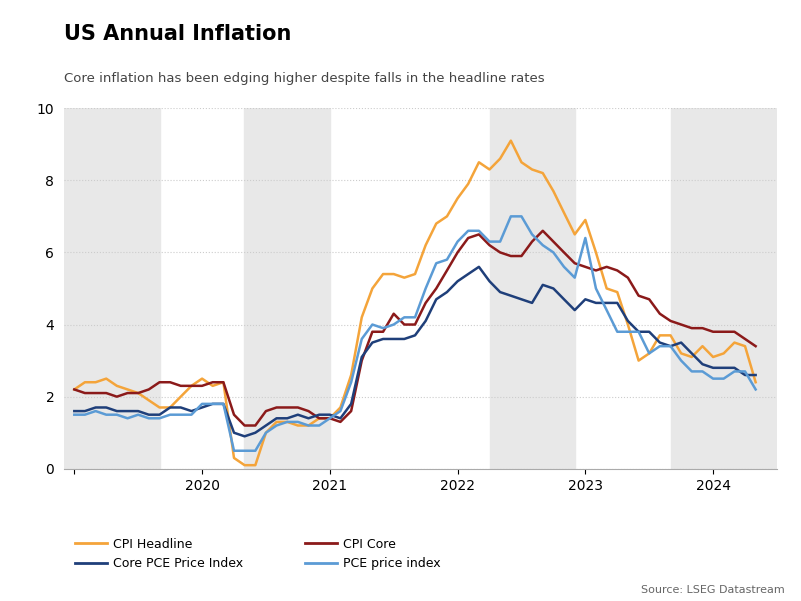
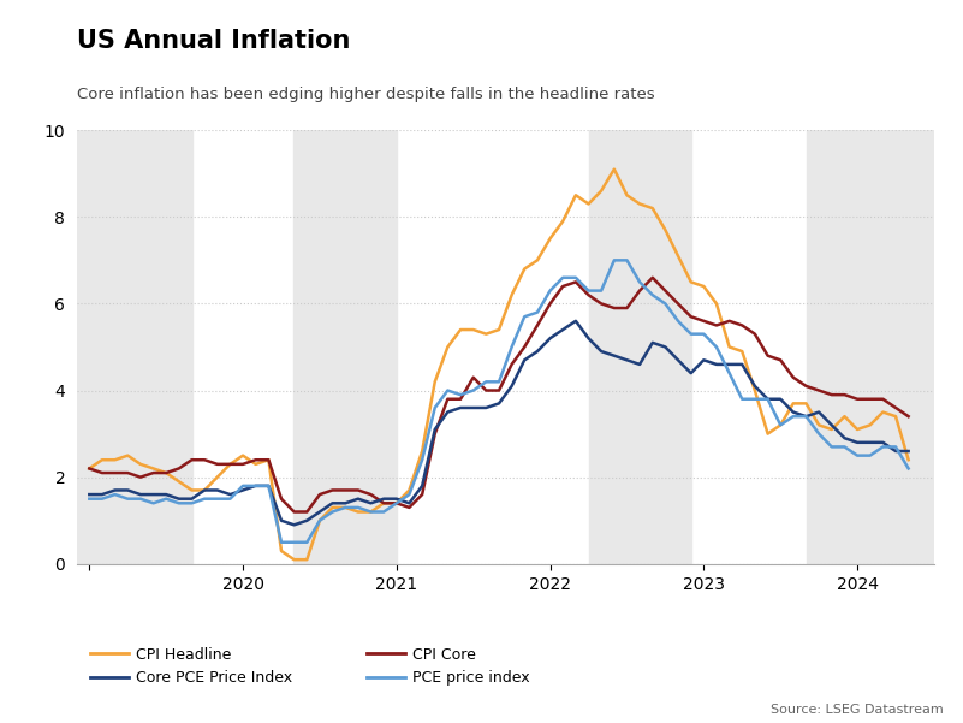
CPI Headline/2023: 6.9 -> 6.4
PCE price index/2023: 6.4 -> 5.3
